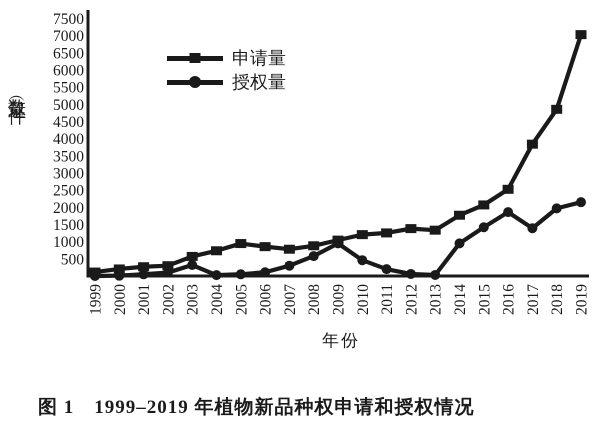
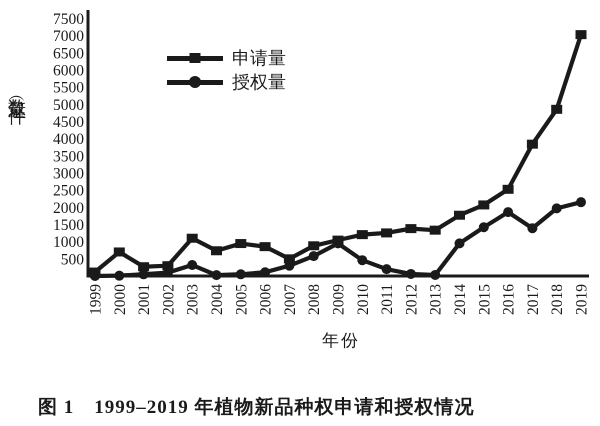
申请量/2000: 200 -> 700
申请量/2003: 600 -> 1100
申请量/2007: 800 -> 500
